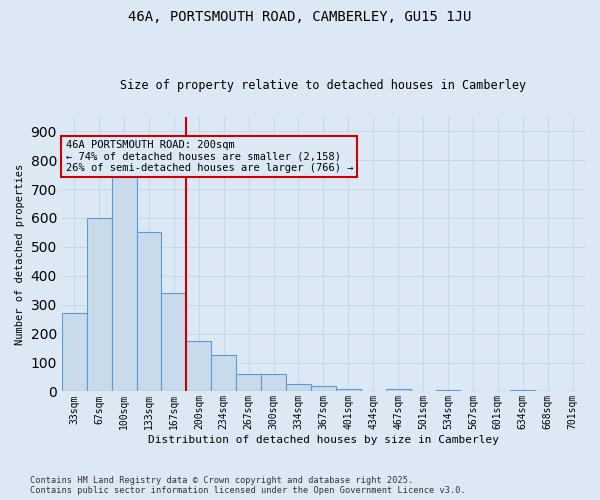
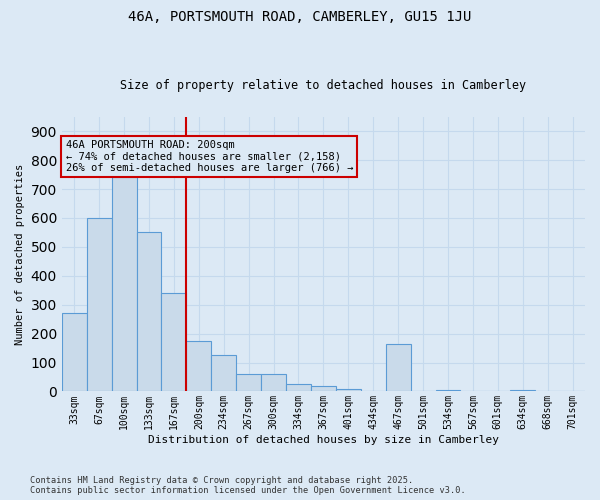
467sqm: 10 -> 165
